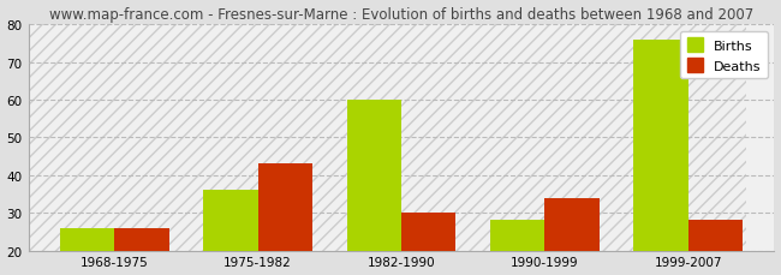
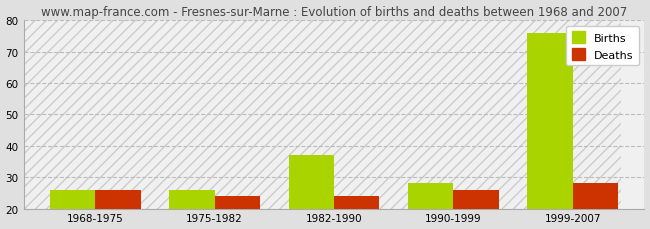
Births/1975-1982: 36 -> 26
Deaths/1975-1982: 43 -> 24
Births/1982-1990: 60 -> 37
Deaths/1982-1990: 30 -> 24
Deaths/1990-1999: 34 -> 26
